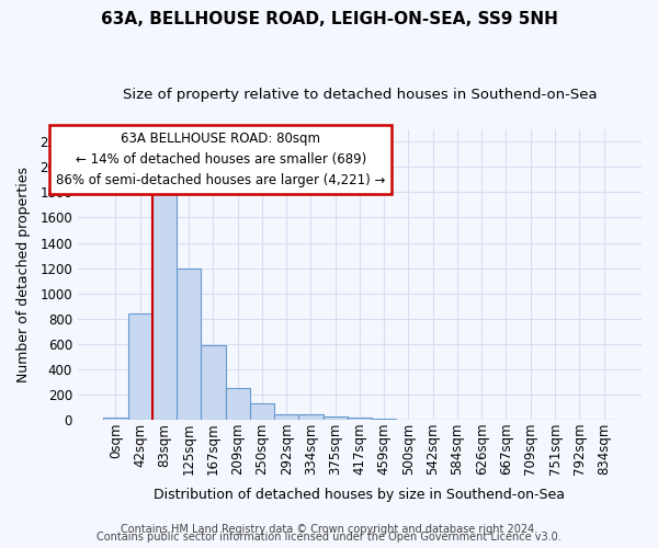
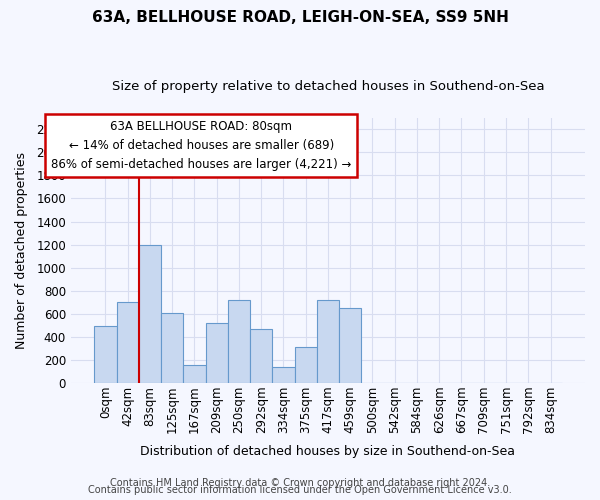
0sqm: 20 -> 490
42sqm: 840 -> 700
83sqm: 1800 -> 1200
125sqm: 1200 -> 610
167sqm: 590 -> 160
209sqm: 260 -> 520
250sqm: 130 -> 720
292sqm: 40 -> 470
334sqm: 40 -> 140
375sqm: 30 -> 310
417sqm: 20 -> 720
459sqm: 0 -> 650
